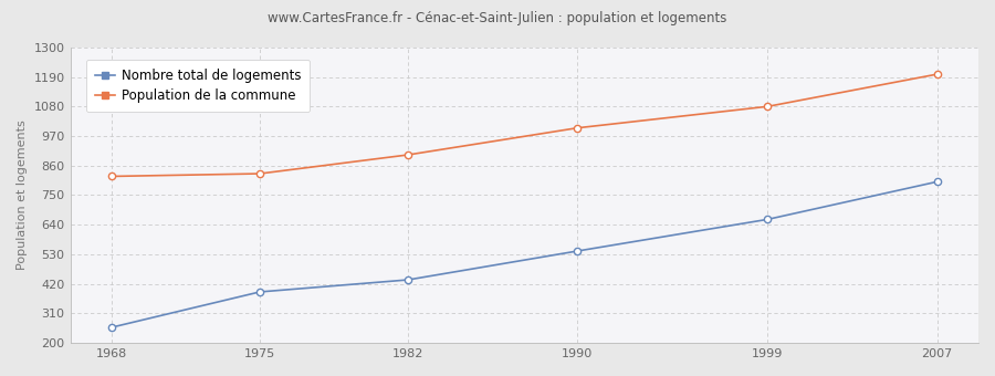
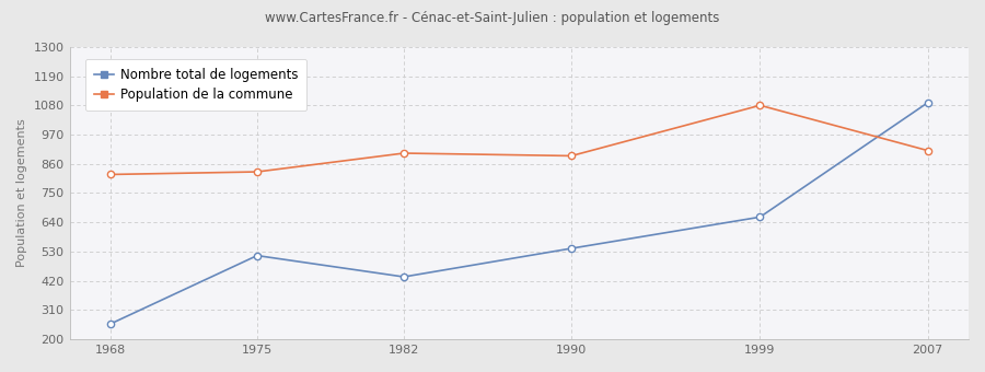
Nombre total de logements/1975: 390 -> 515
Population de la commune/1990: 1000 -> 890
Nombre total de logements/2007: 800 -> 1090
Population de la commune/2007: 1200 -> 910
